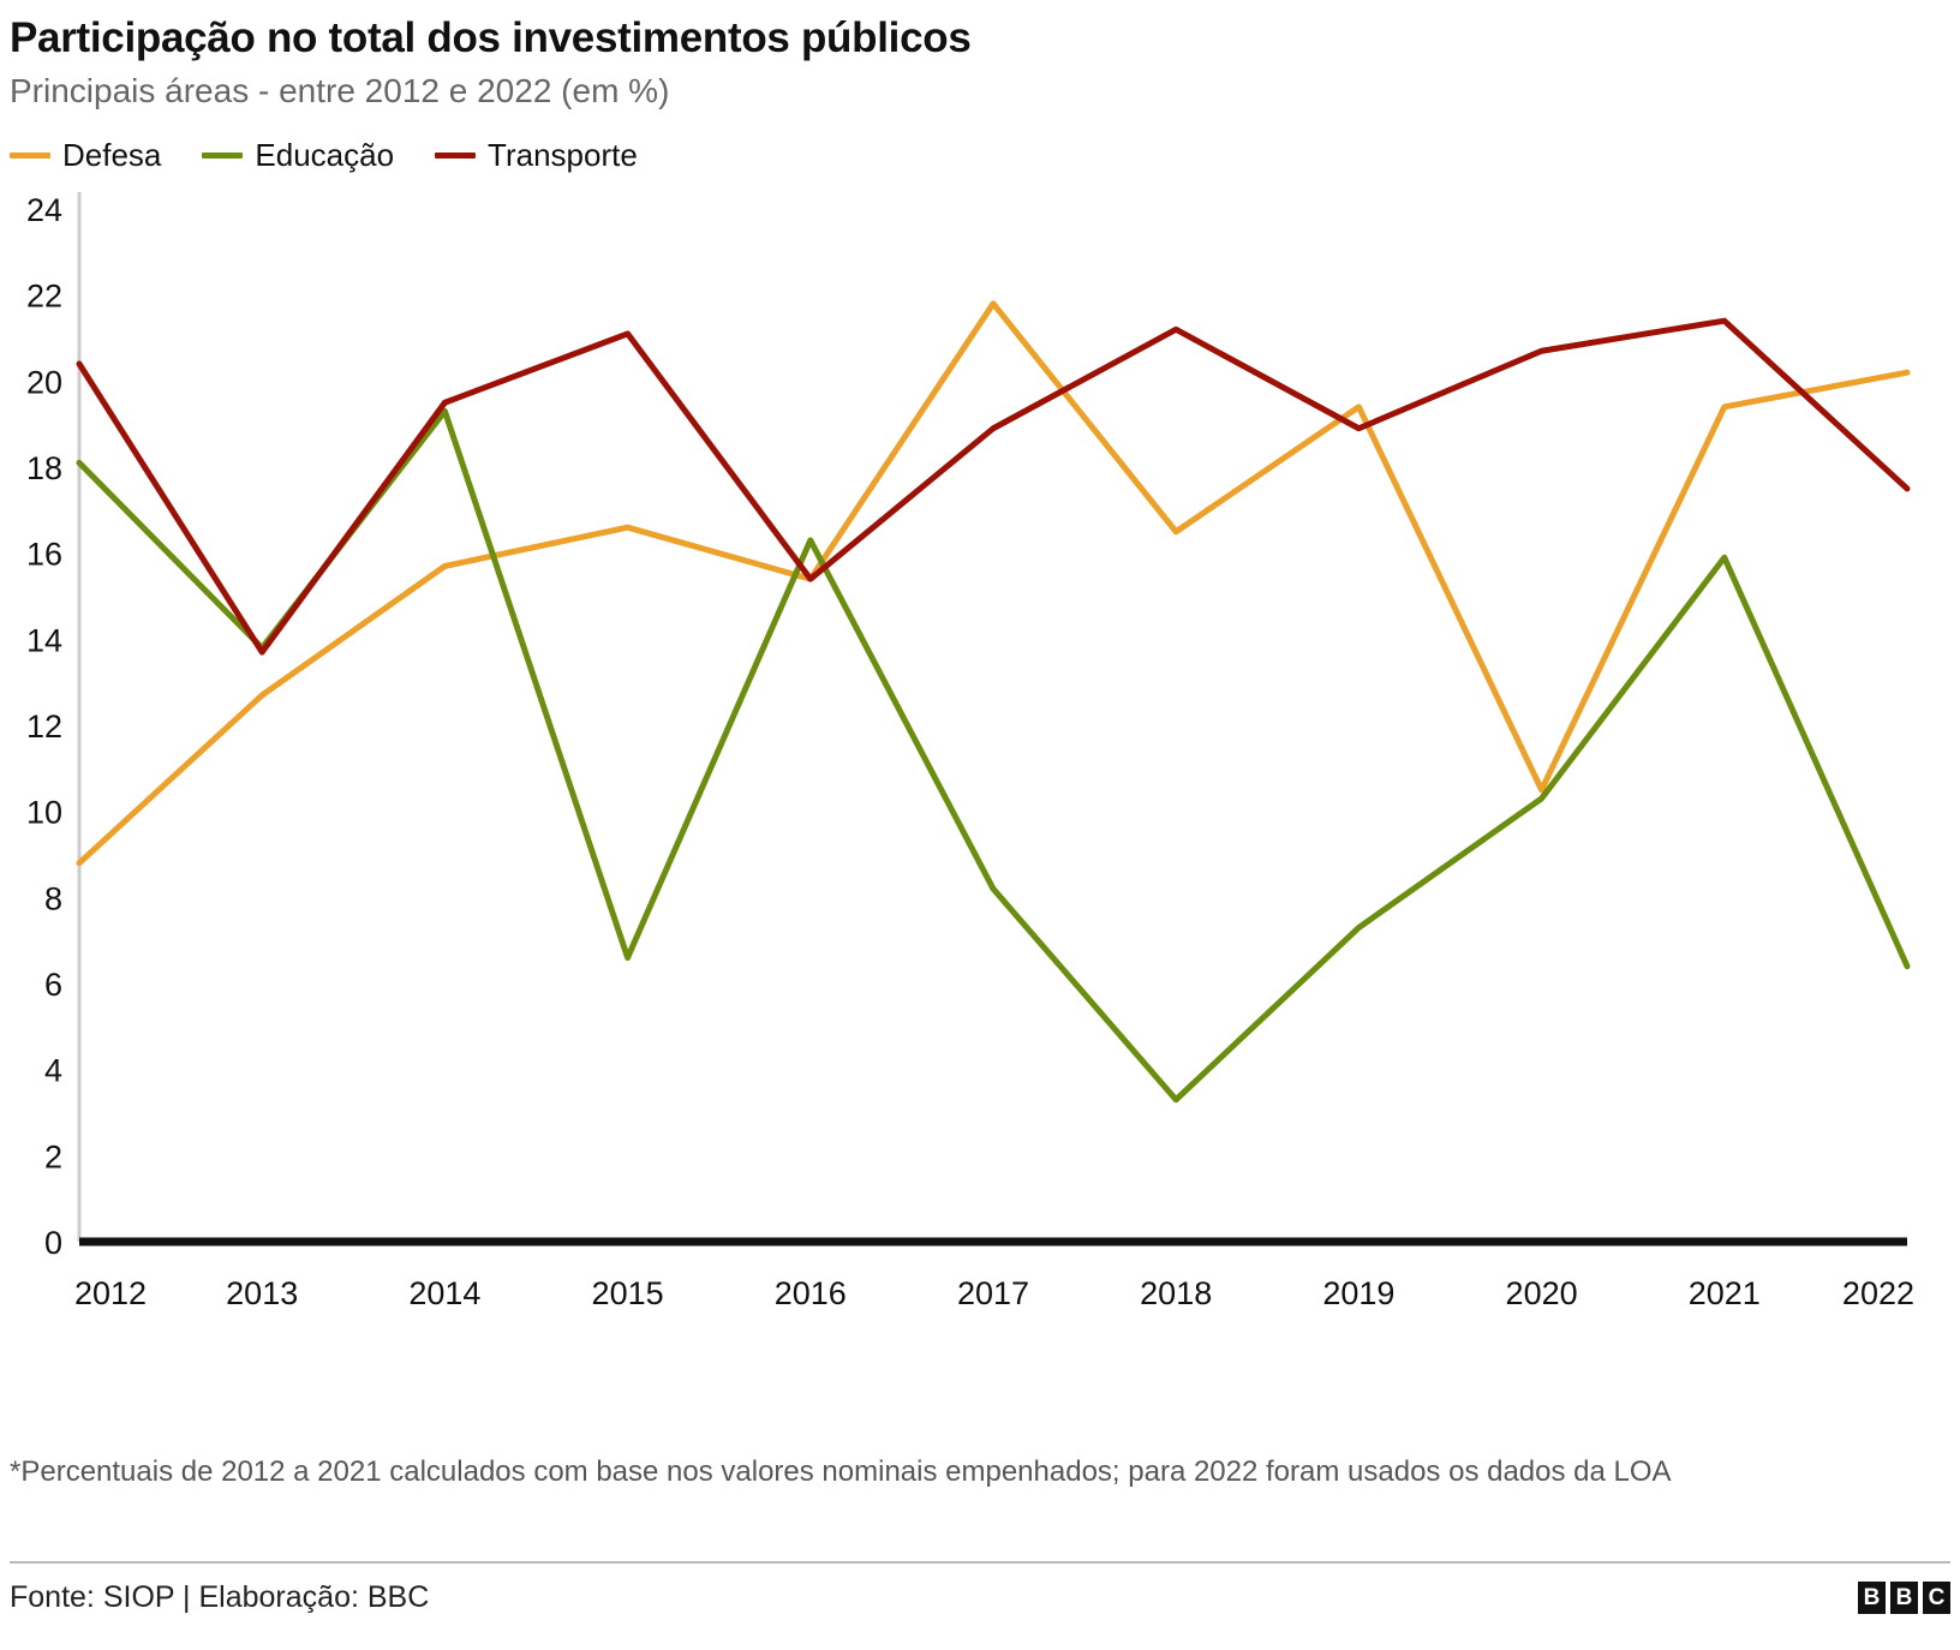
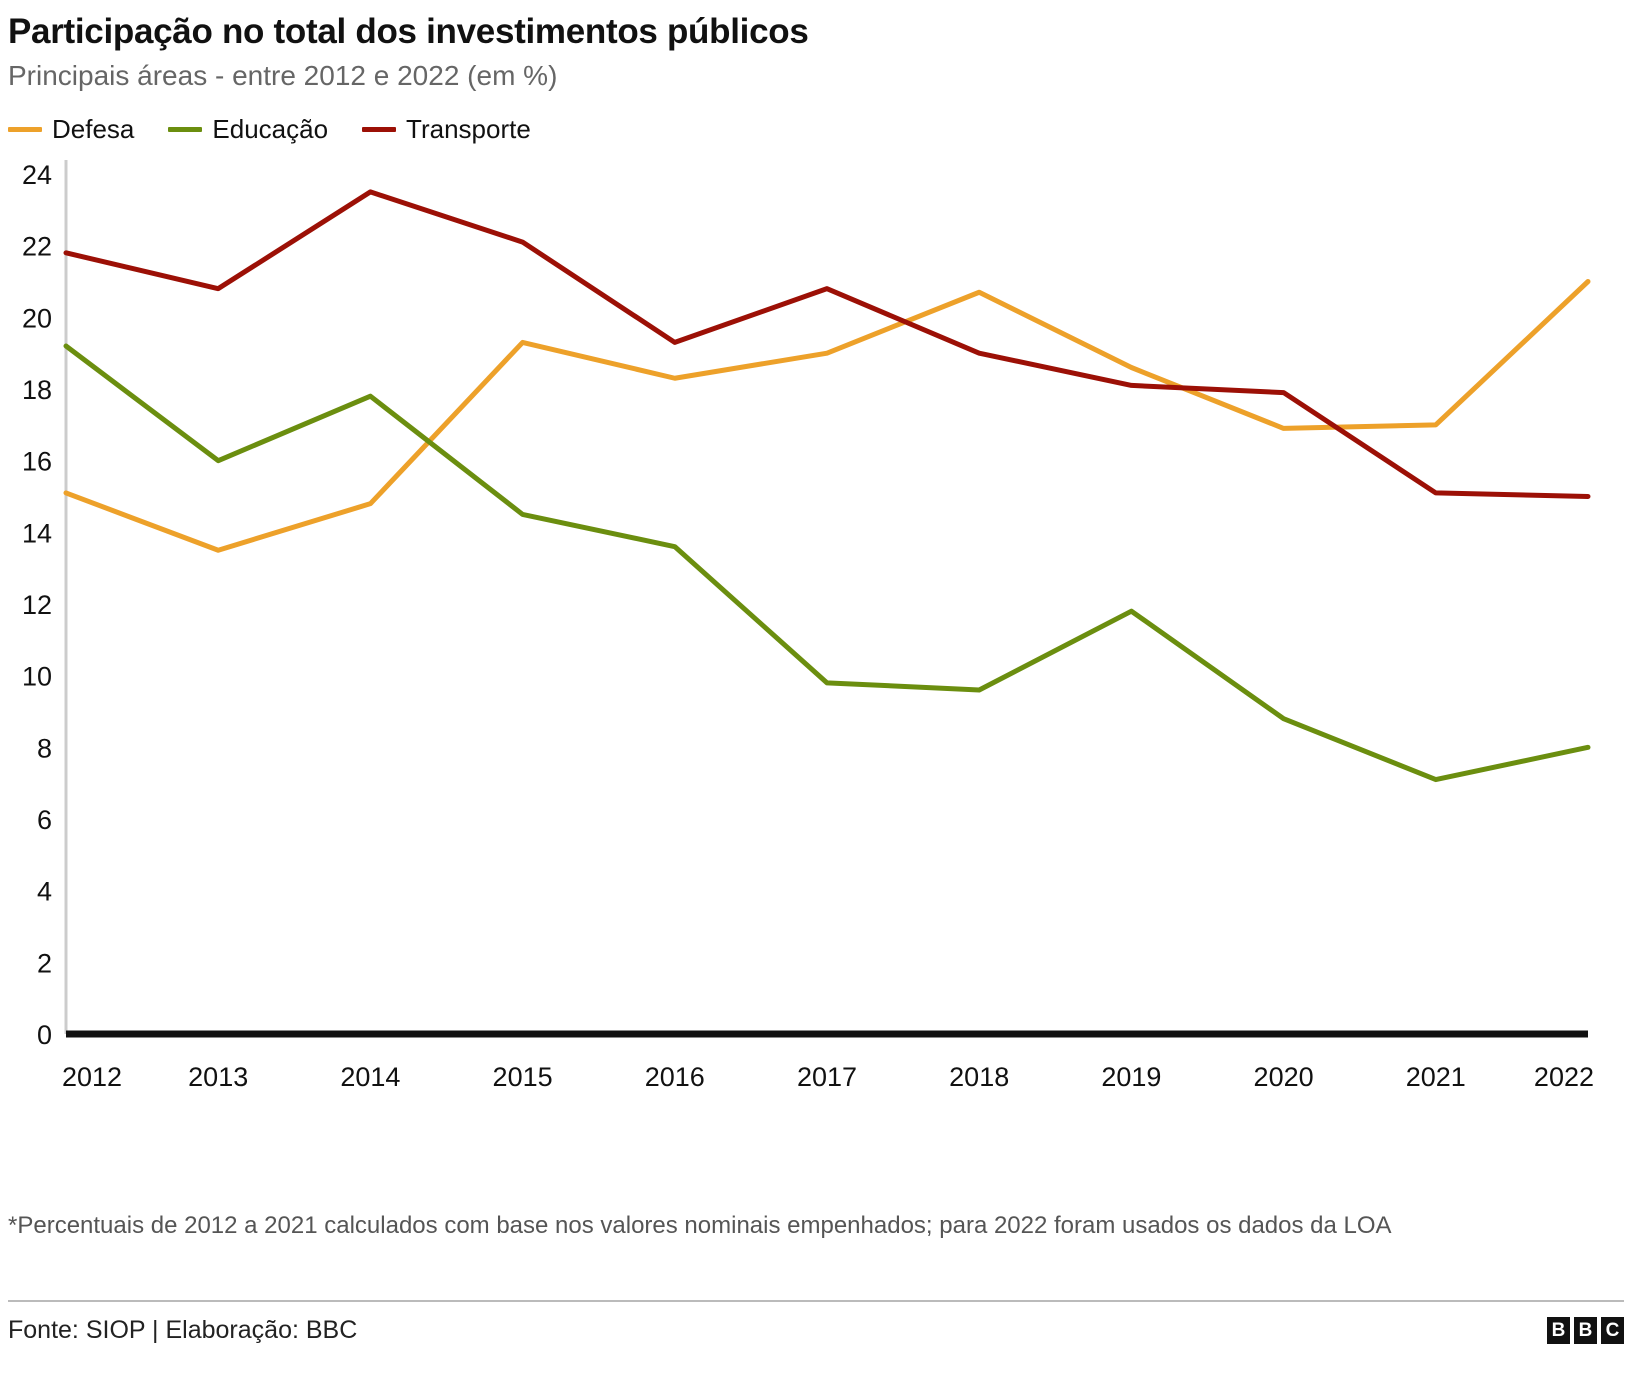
Defesa/2012: 8.8 -> 15.1
Educação/2012: 18.1 -> 19.2
Transporte/2012: 20.4 -> 21.8
Defesa/2013: 12.7 -> 13.5
Educação/2013: 13.8 -> 16.0
Transporte/2013: 13.7 -> 20.8
Defesa/2014: 15.7 -> 14.8
Educação/2014: 19.3 -> 17.8
Transporte/2014: 19.5 -> 23.5
Defesa/2015: 16.6 -> 19.3
Educação/2015: 6.6 -> 14.5
Transporte/2015: 21.1 -> 22.1
Defesa/2016: 15.4 -> 18.3
Educação/2016: 16.3 -> 13.6
Transporte/2016: 15.4 -> 19.3
Defesa/2017: 21.8 -> 19.0
Educação/2017: 8.2 -> 9.8
Transporte/2017: 18.9 -> 20.8
Defesa/2018: 16.5 -> 20.7
Educação/2018: 3.3 -> 9.6
Transporte/2018: 21.2 -> 19.0
Defesa/2019: 19.4 -> 18.6
Educação/2019: 7.3 -> 11.8
Transporte/2019: 18.9 -> 18.1
Defesa/2020: 10.5 -> 16.9
Educação/2020: 10.3 -> 8.8
Transporte/2020: 20.7 -> 17.9
Defesa/2021: 19.4 -> 17.0
Educação/2021: 15.9 -> 7.1
Transporte/2021: 21.4 -> 15.1
Defesa/2022: 20.2 -> 21.0
Educação/2022: 6.4 -> 8.0
Transporte/2022: 17.5 -> 15.0
